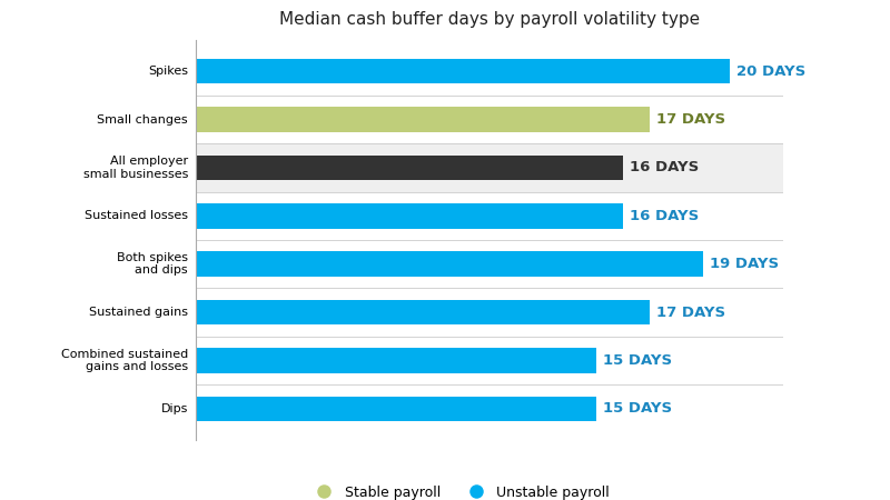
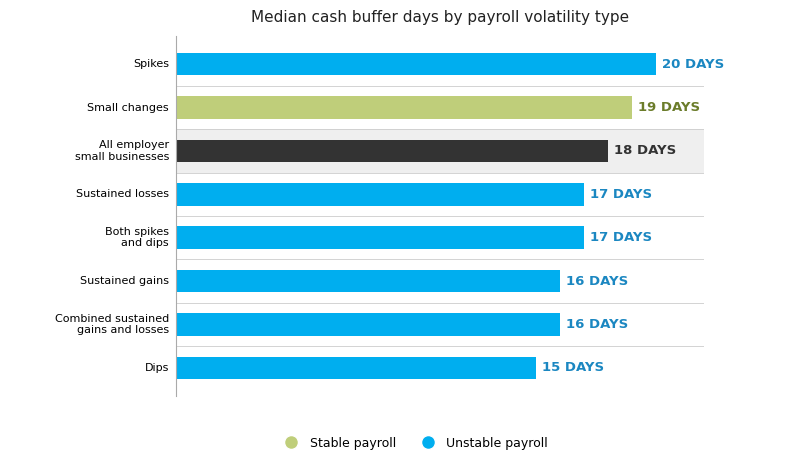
Small changes: 17 -> 19
All employer small businesses: 16 -> 18
Sustained losses: 16 -> 17
Both spikes and dips: 19 -> 17
Sustained gains: 17 -> 16
Combined sustained gains and losses: 15 -> 16
